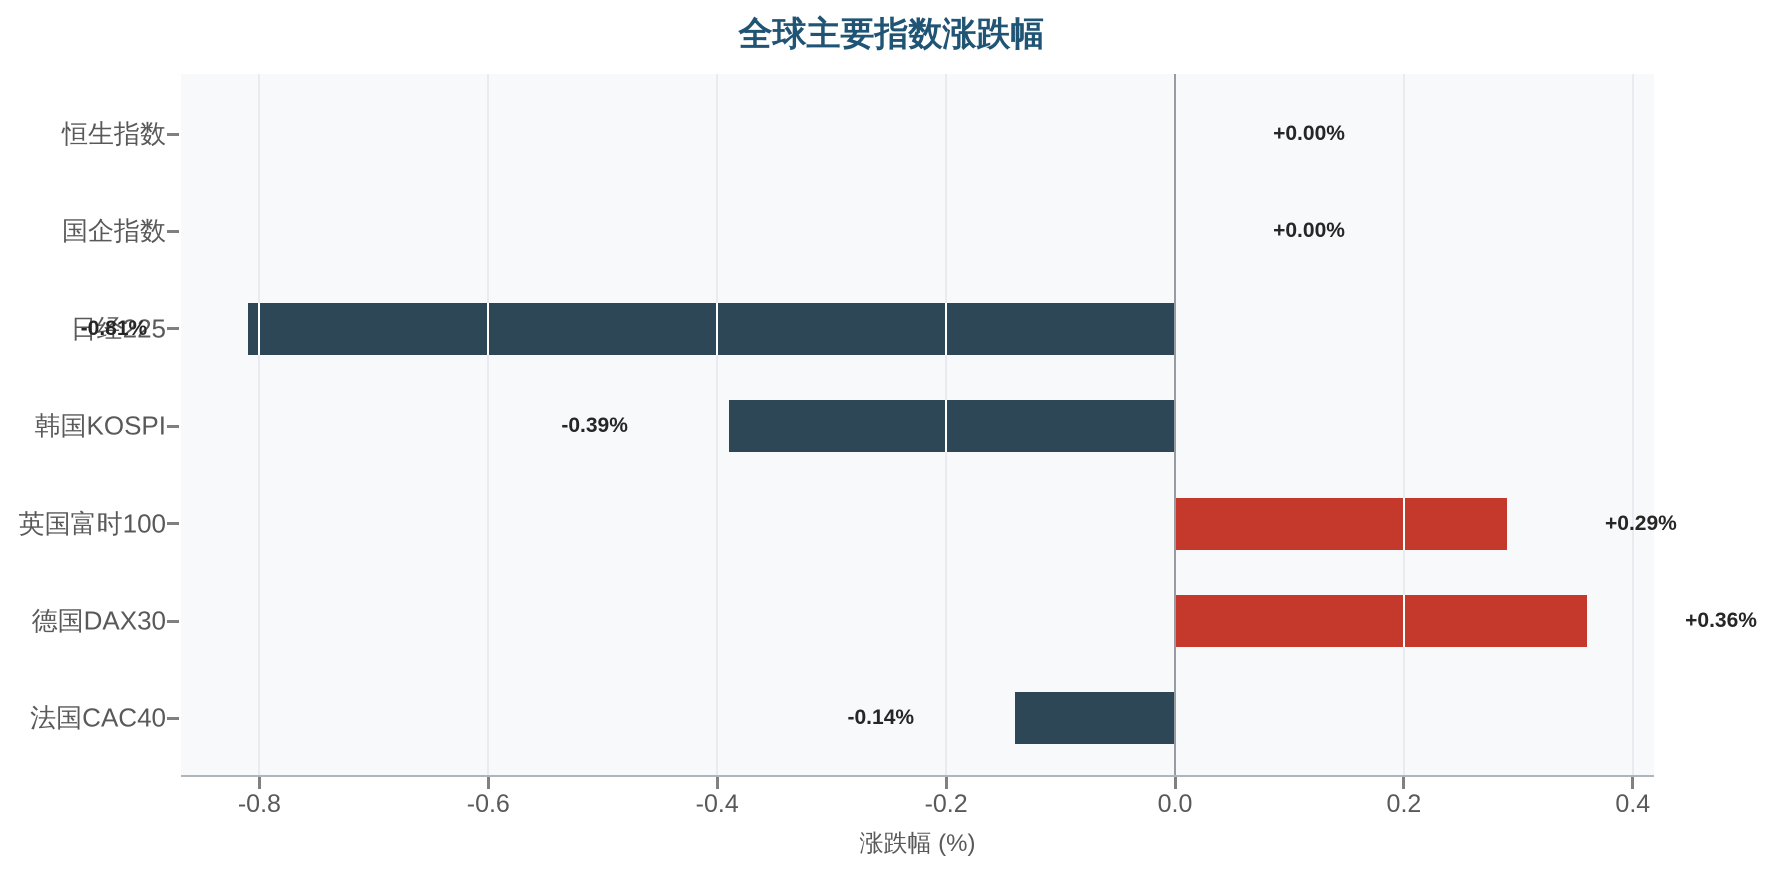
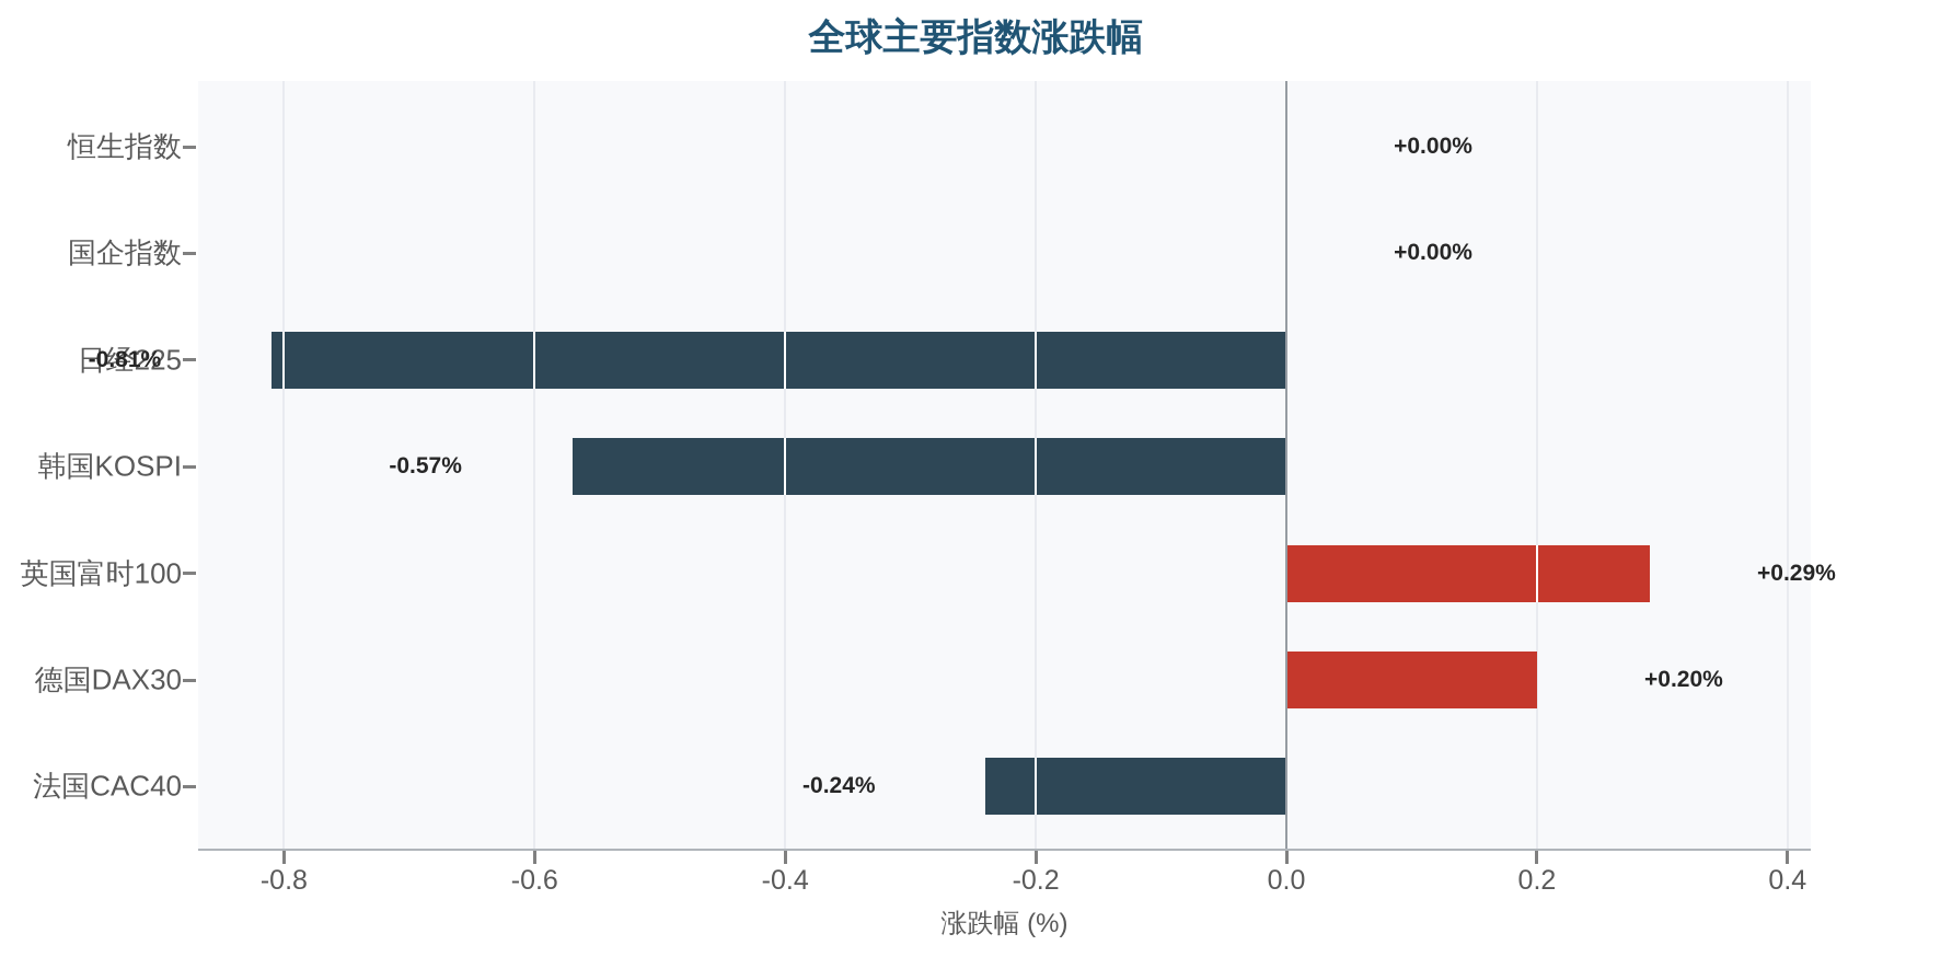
韩国KOSPI: -0.39% -> -0.57%
德国DAX30: +0.36% -> +0.20%
法国CAC40: -0.14% -> -0.24%
